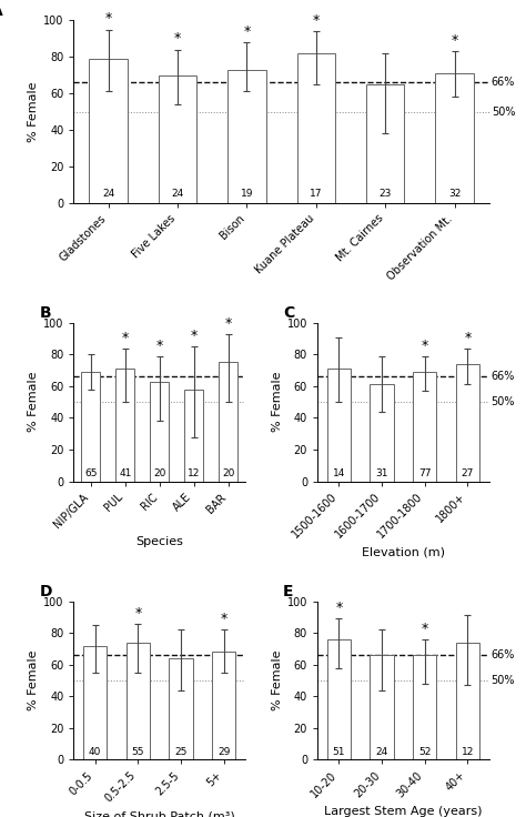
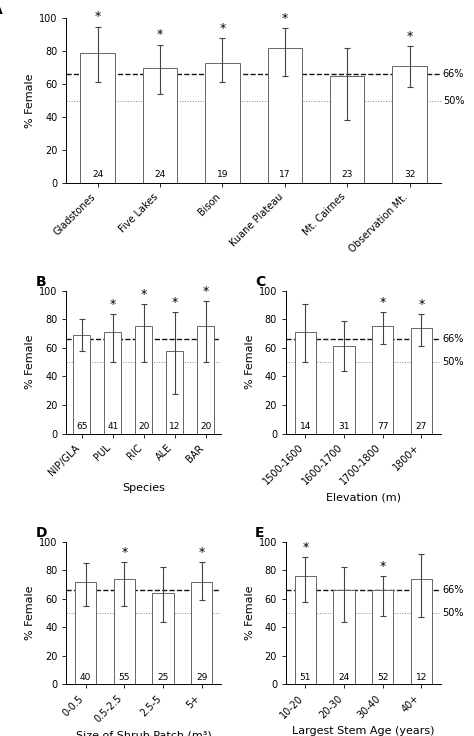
RIC: 63 -> 75
1700-1800: 69 -> 75
5+: 68 -> 72
